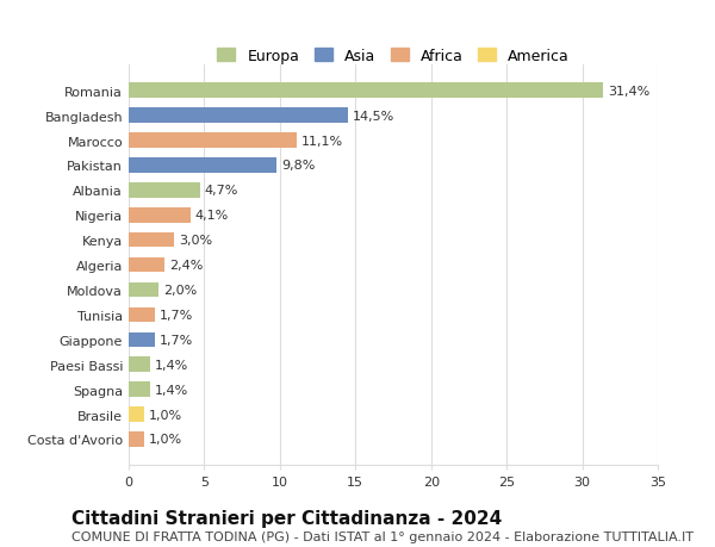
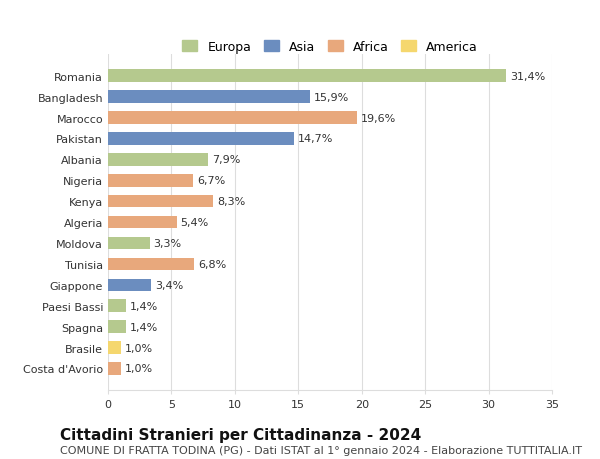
Bangladesh: 14,5% -> 15,9%
Marocco: 11,1% -> 19,6%
Pakistan: 9,8% -> 14,7%
Albania: 4,7% -> 7,9%
Nigeria: 4,1% -> 6,7%
Kenya: 3,0% -> 8,3%
Algeria: 2,4% -> 5,4%
Moldova: 2,0% -> 3,3%
Tunisia: 1,7% -> 6,8%
Giappone: 1,7% -> 3,4%
